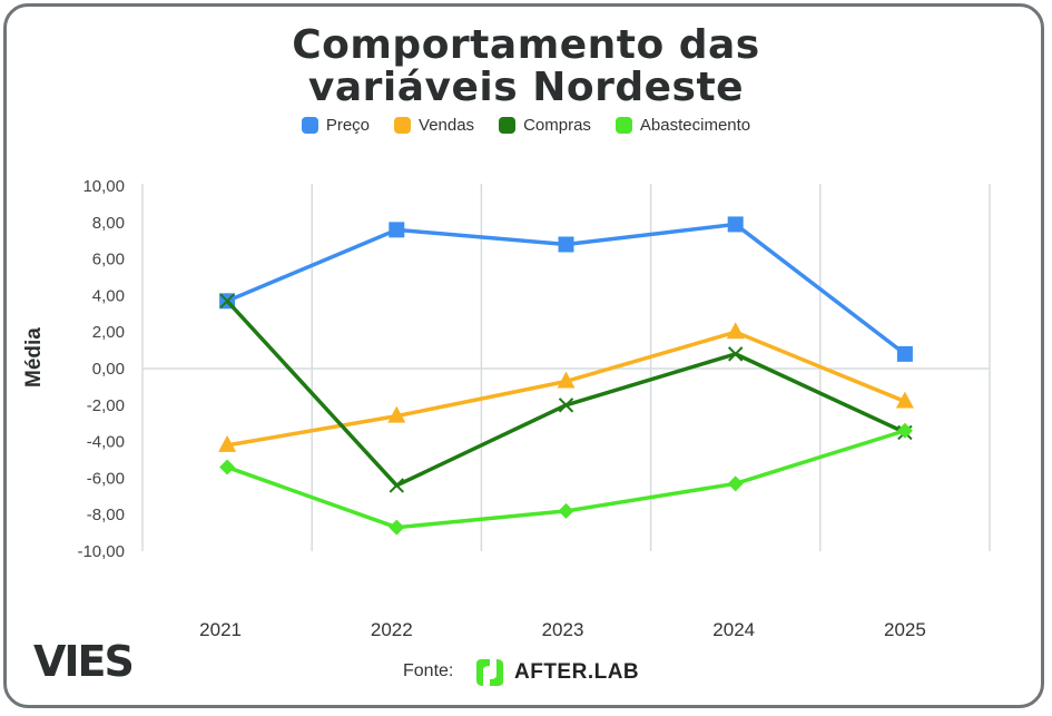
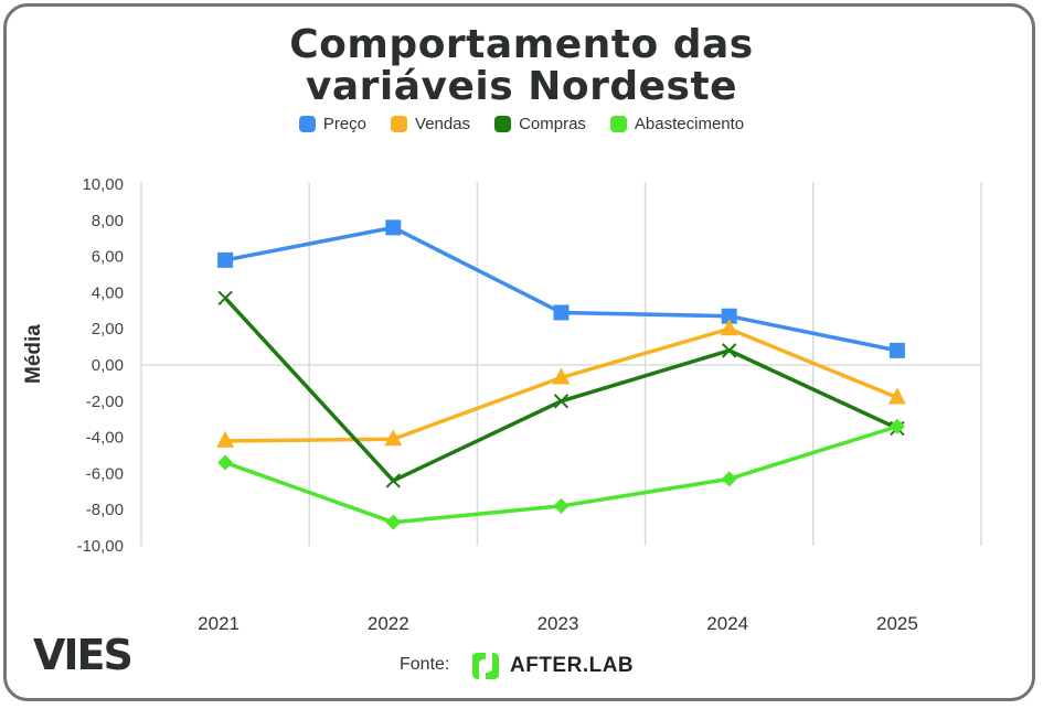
Preço/2021: 3,7 -> 5,8
Vendas/2022: -2,6 -> -4,1
Preço/2023: 6,8 -> 2,9
Preço/2024: 7,9 -> 2,7
